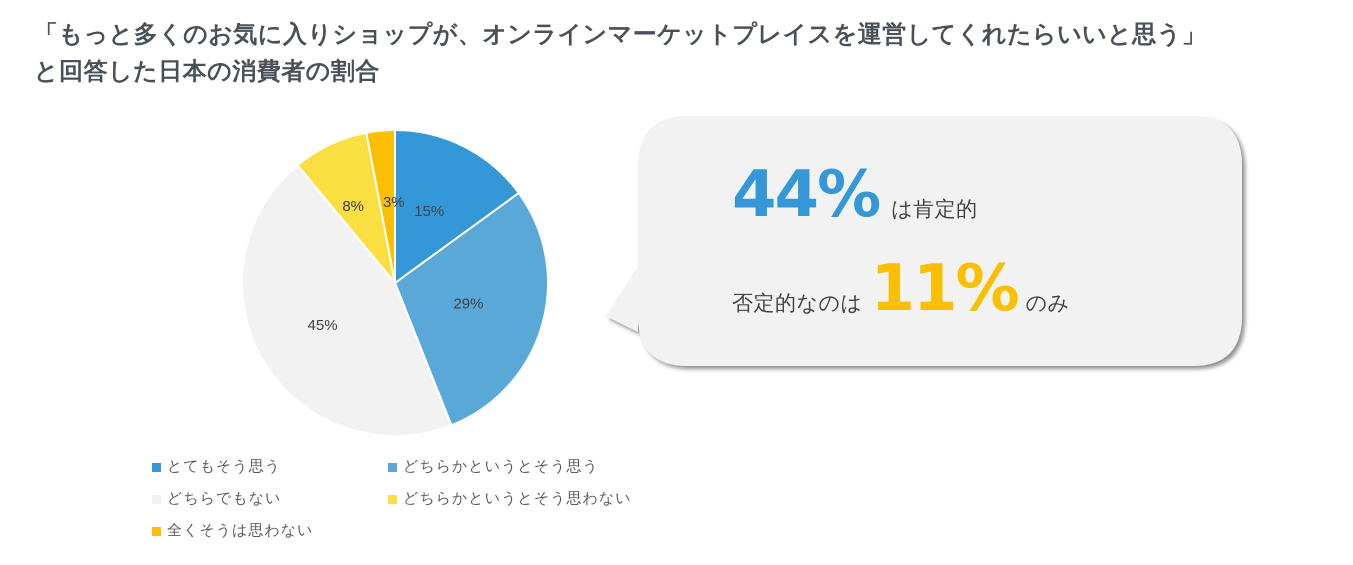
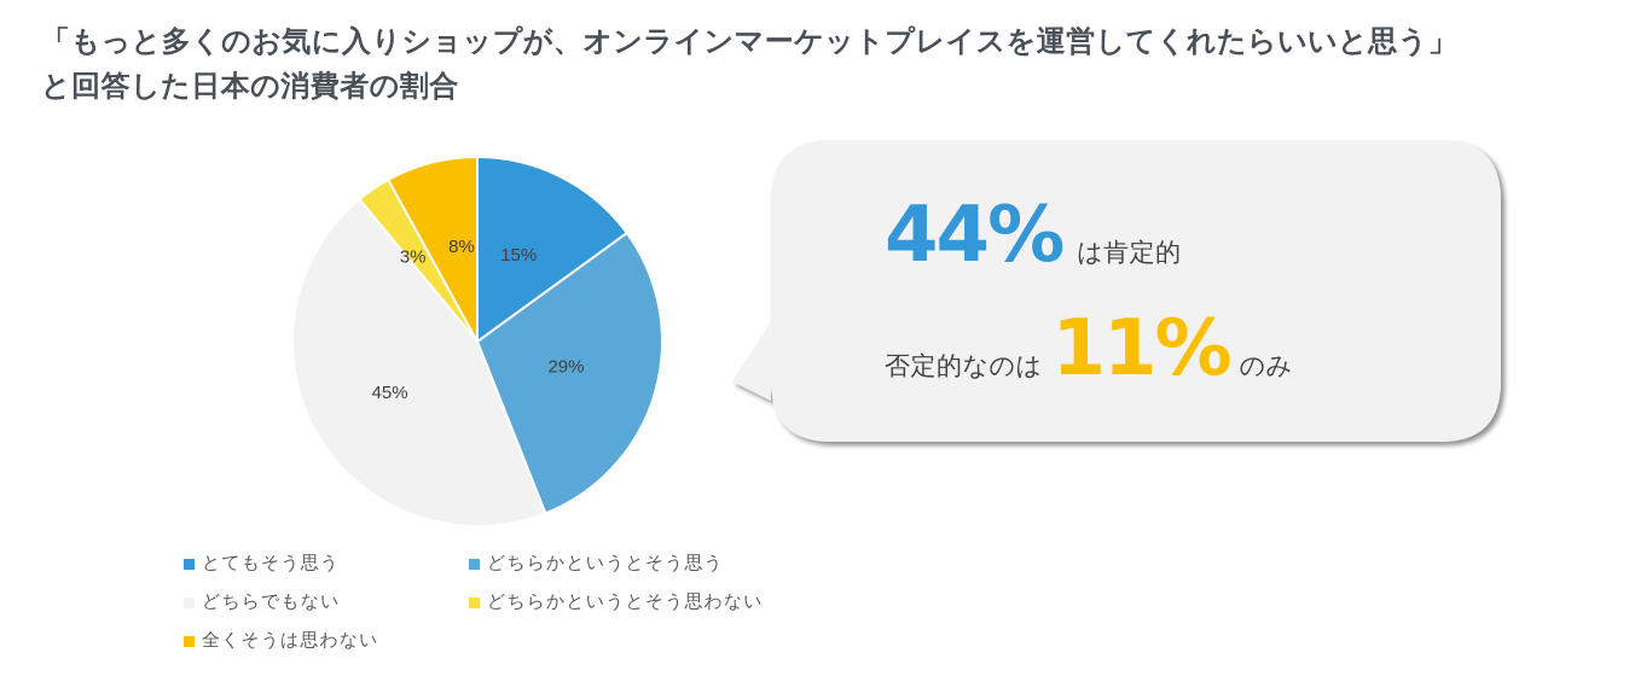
どちらかというとそう思わない: 8% -> 3%
全くそうは思わない: 3% -> 8%
